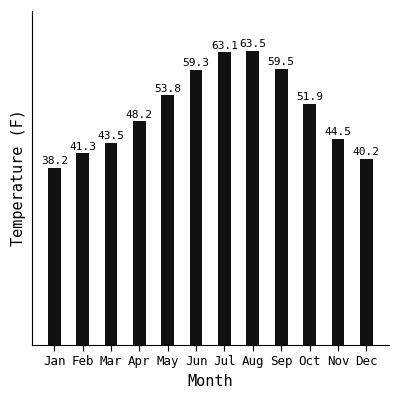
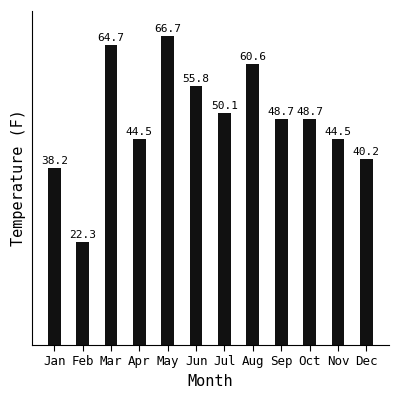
Feb: 41.3 -> 22.3
Mar: 43.5 -> 64.7
Apr: 48.2 -> 44.5
May: 53.8 -> 66.7
Jun: 59.3 -> 55.8
Jul: 63.1 -> 50.1
Aug: 63.5 -> 60.6
Sep: 59.5 -> 48.7
Oct: 51.9 -> 48.7
